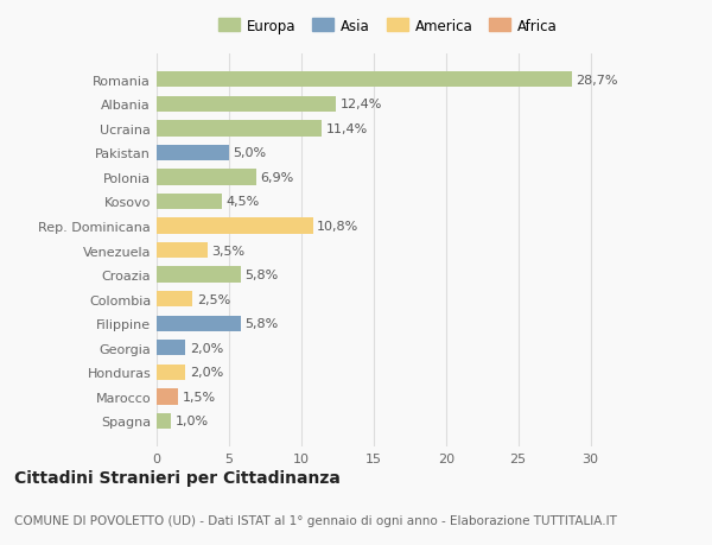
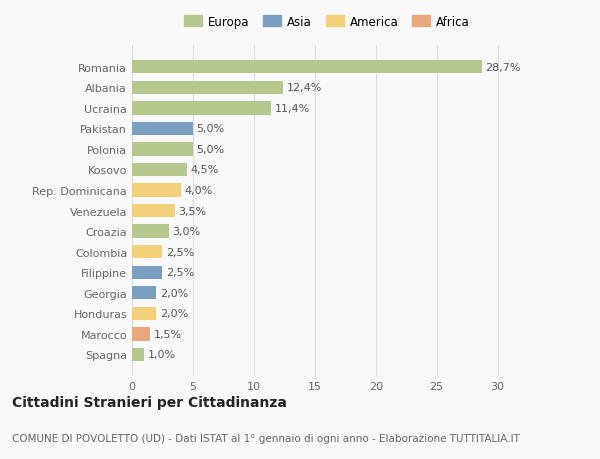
Polonia: 6,9% -> 5,0%
Rep. Dominicana: 10,8% -> 4,0%
Croazia: 5,8% -> 3,0%
Filippine: 5,8% -> 2,5%
